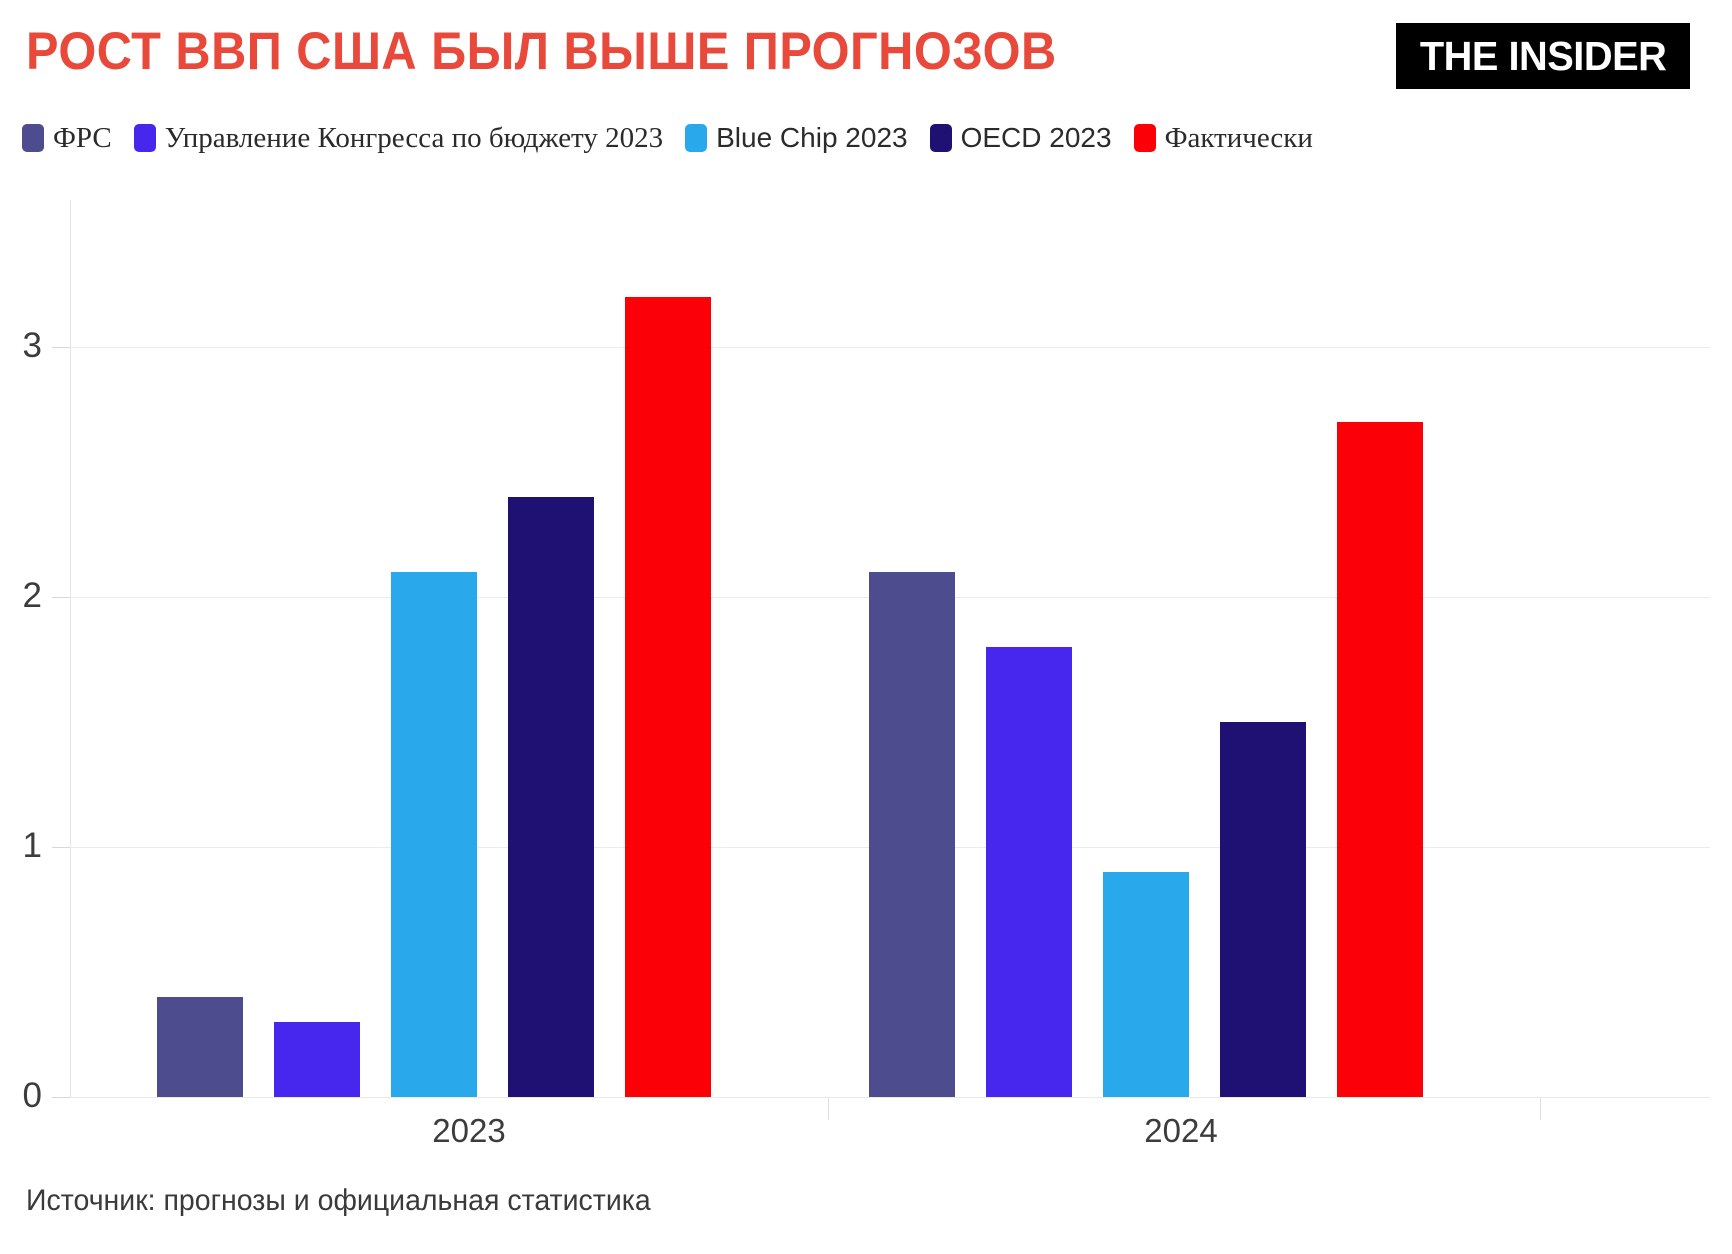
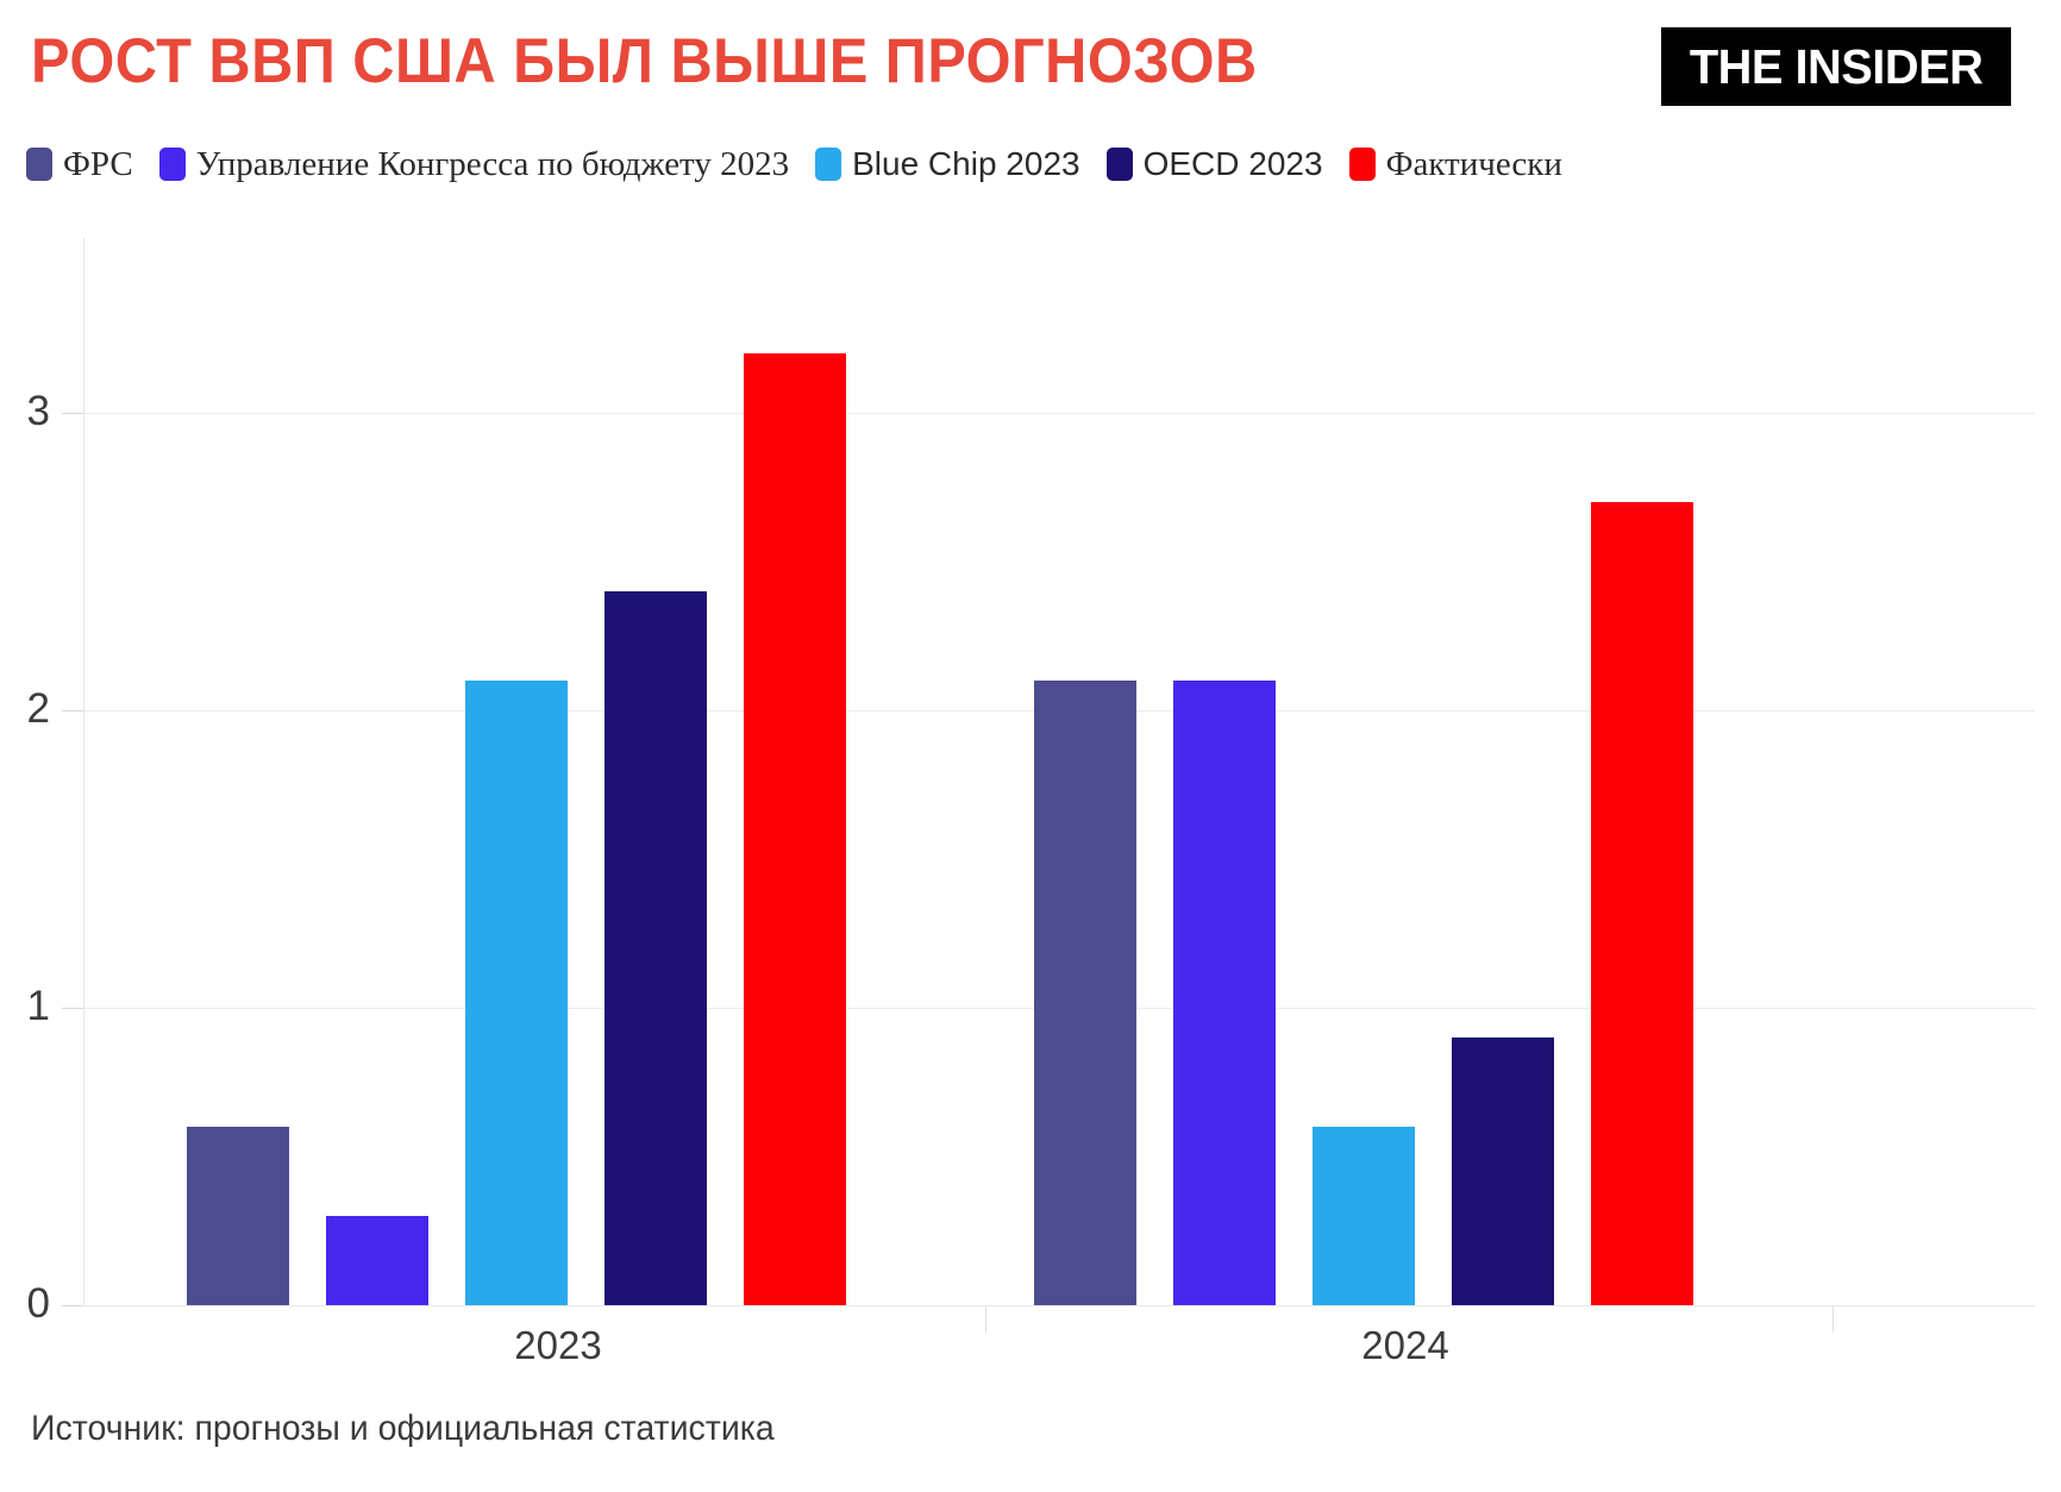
ФРС/2023: 0.4 -> 0.6
Управление Конгресса по бюджету 2023/2024: 1.8 -> 2.1
Blue Chip 2023/2024: 0.9 -> 0.6
OECD 2023/2024: 1.5 -> 0.9
